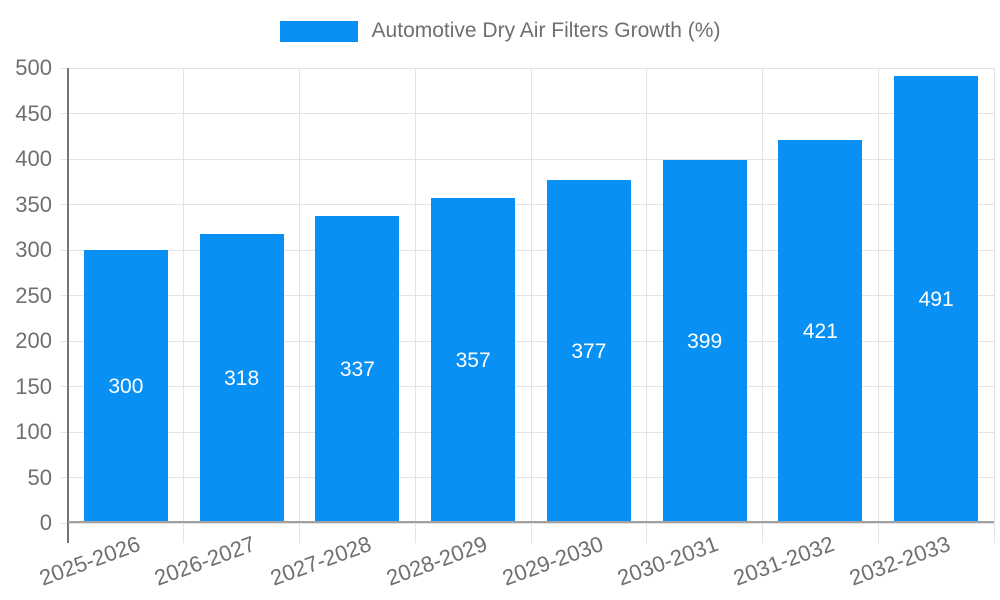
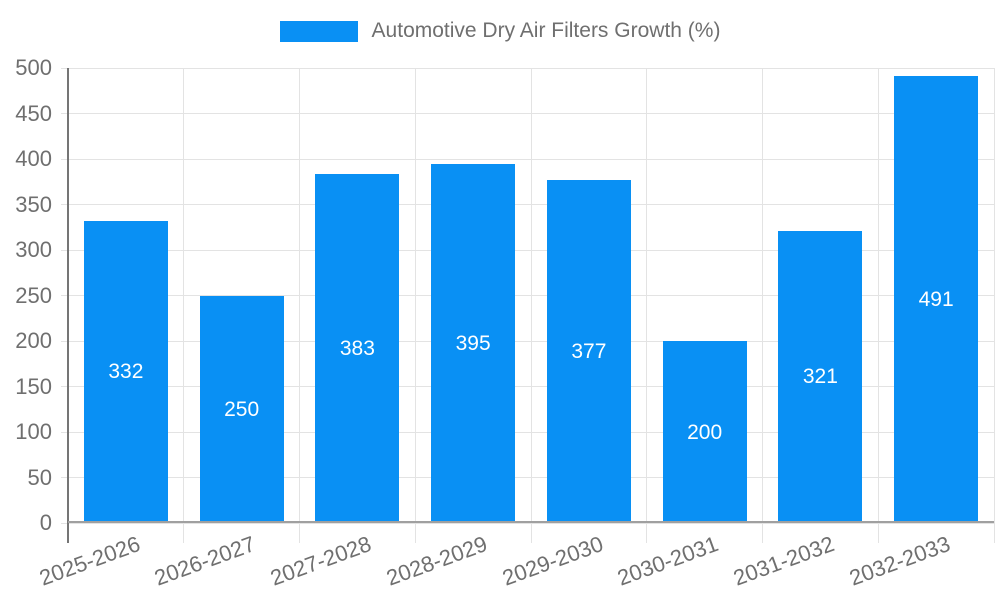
2025-2026: 300 -> 332
2026-2027: 318 -> 250
2027-2028: 337 -> 383
2028-2029: 357 -> 395
2030-2031: 399 -> 200
2031-2032: 421 -> 321
